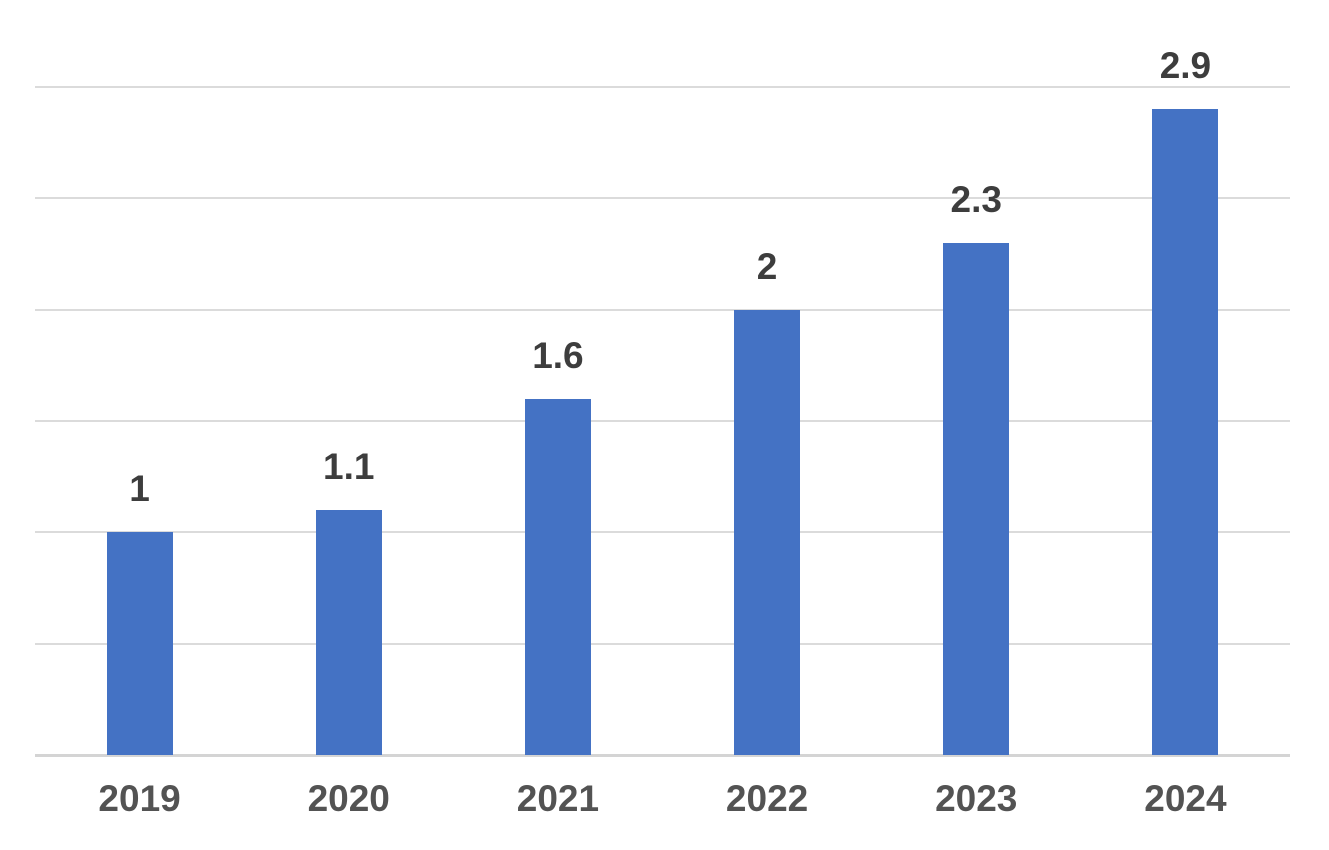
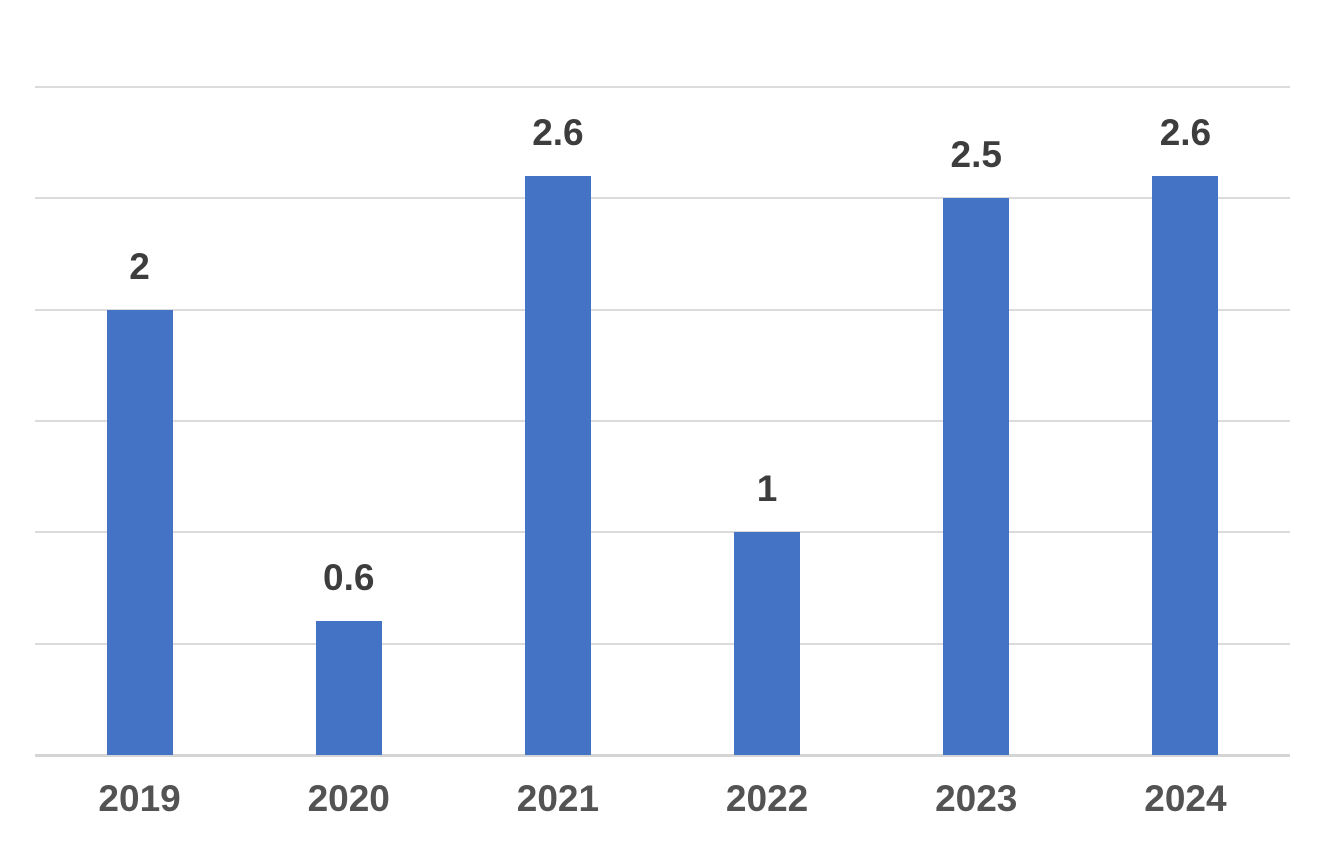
2019: 1 -> 2
2020: 1.1 -> 0.6
2021: 1.6 -> 2.6
2022: 2 -> 1
2023: 2.3 -> 2.5
2024: 2.9 -> 2.6
